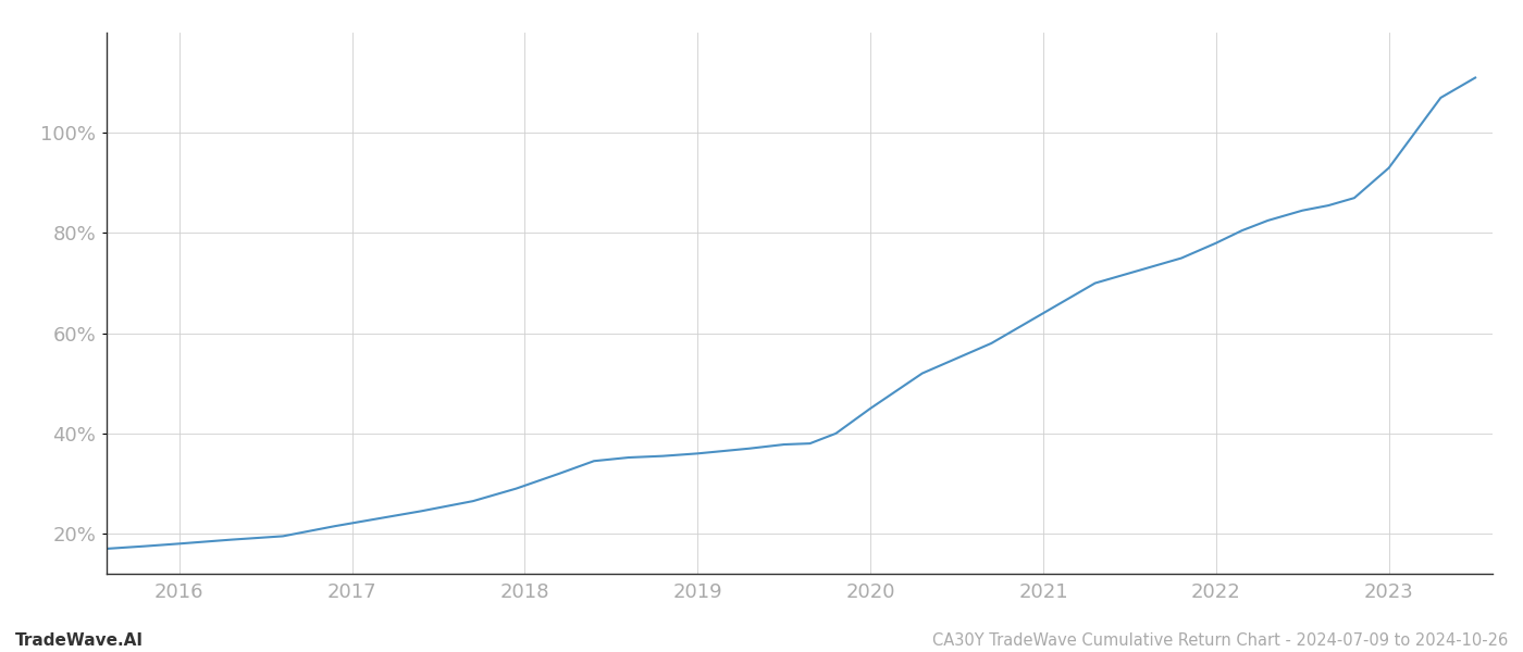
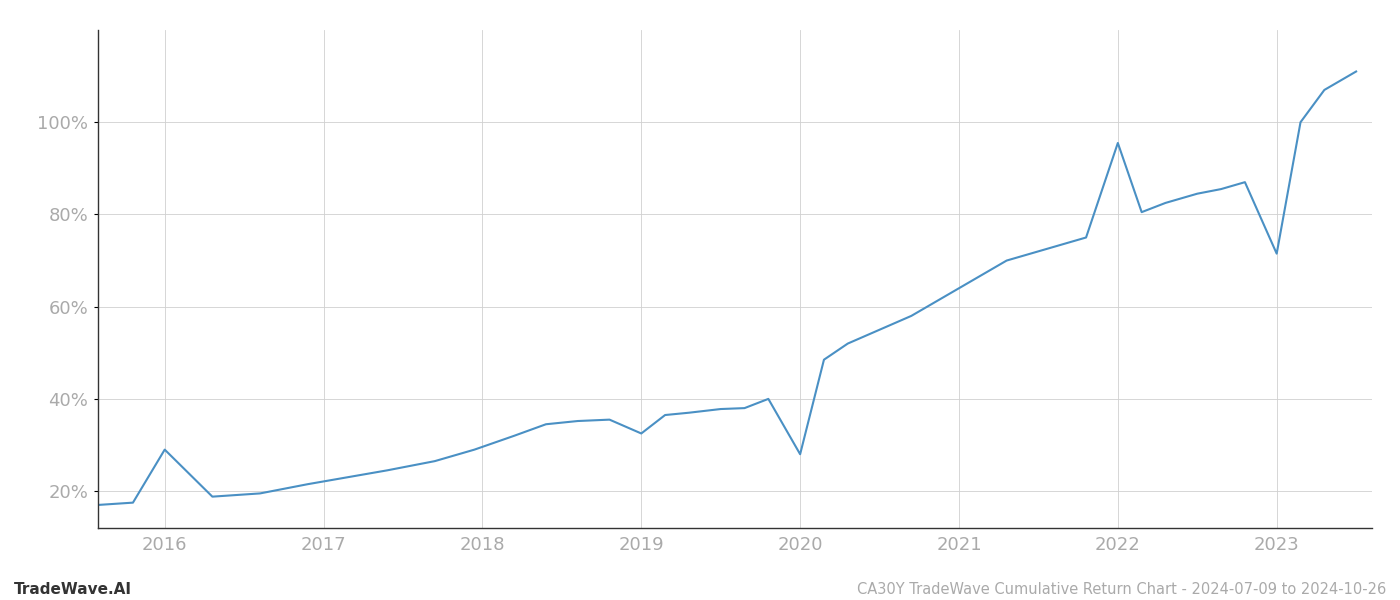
2016: 18.0% -> 29.0%
2019: 36.0% -> 32.5%
2020: 45.0% -> 28.0%
2022: 78.0% -> 95.5%
2023: 93.0% -> 71.5%
